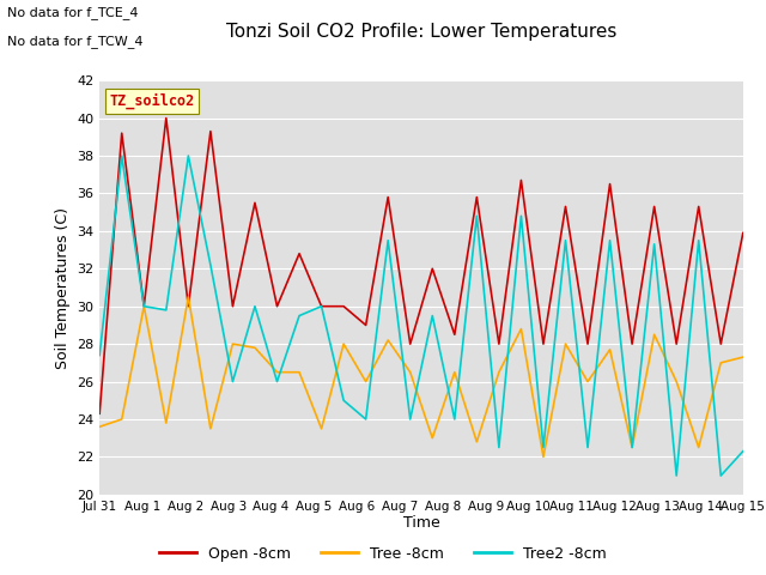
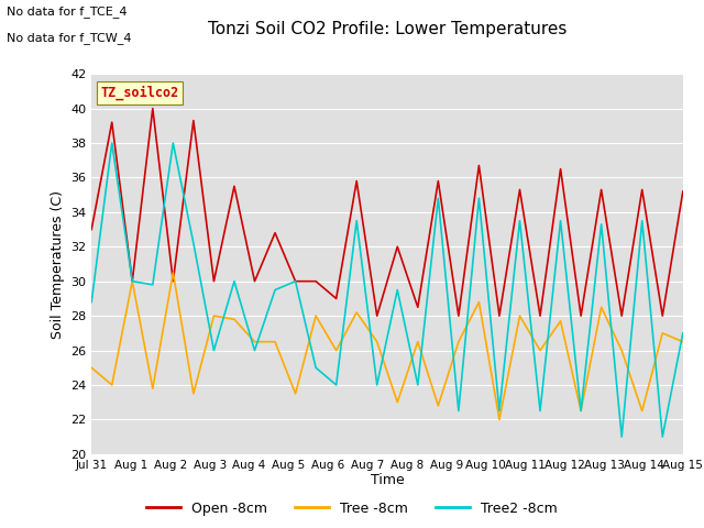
Open -8cm/Jul 31: 24.3 -> 33.0
Tree -8cm/Jul 31: 23.6 -> 25.0
Tree2 -8cm/Jul 31: 27.4 -> 28.8
Open -8cm/Aug 15: 33.9 -> 35.2
Tree -8cm/Aug 15: 27.3 -> 26.5
Tree2 -8cm/Aug 15: 22.3 -> 27.0
